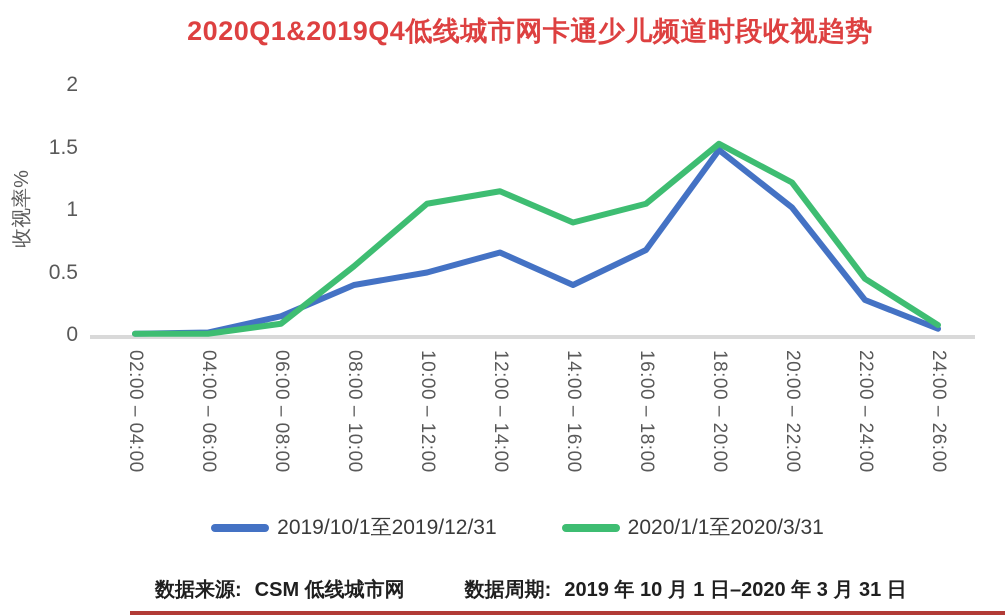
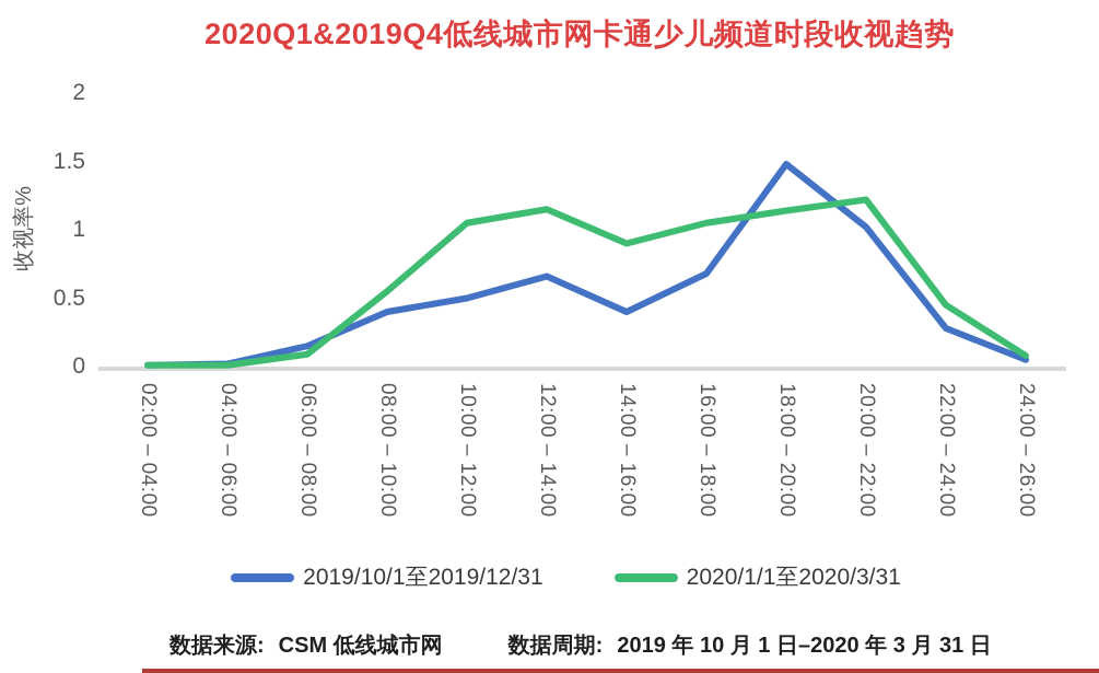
2020/1/1至2020/3/31/18:00 – 20:00: 1.53 -> 1.14
